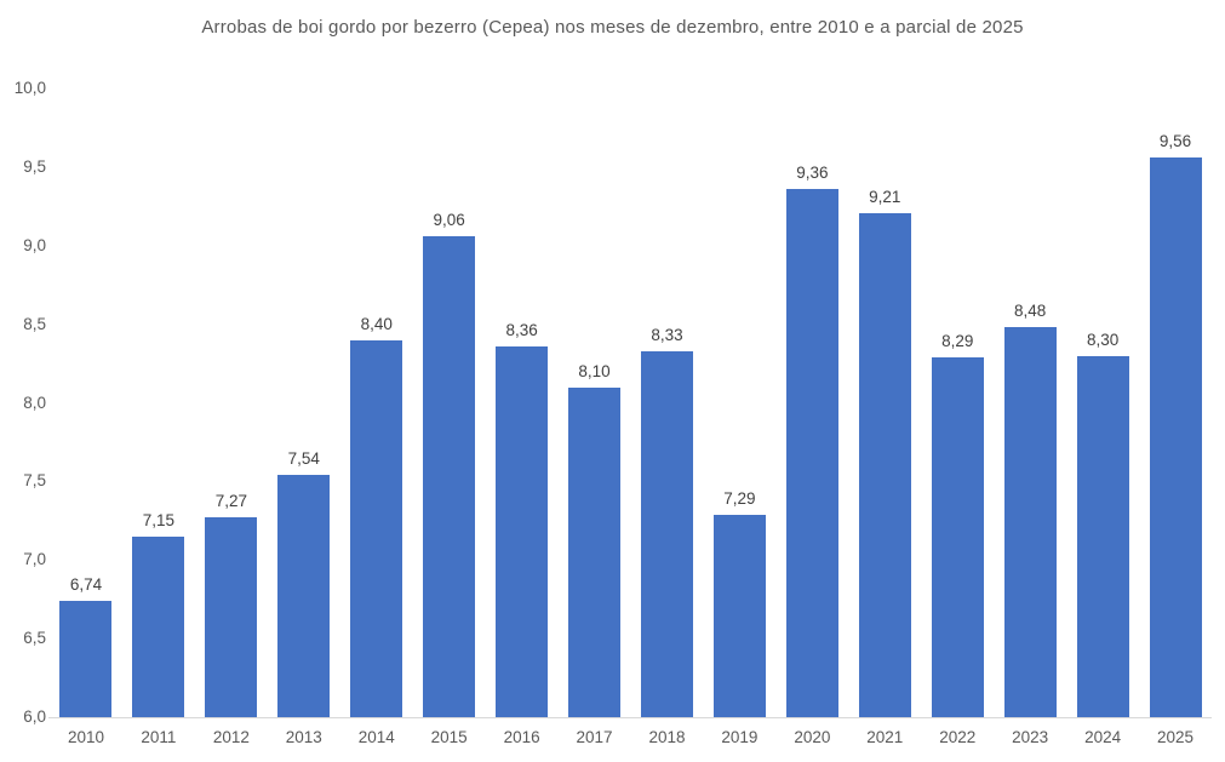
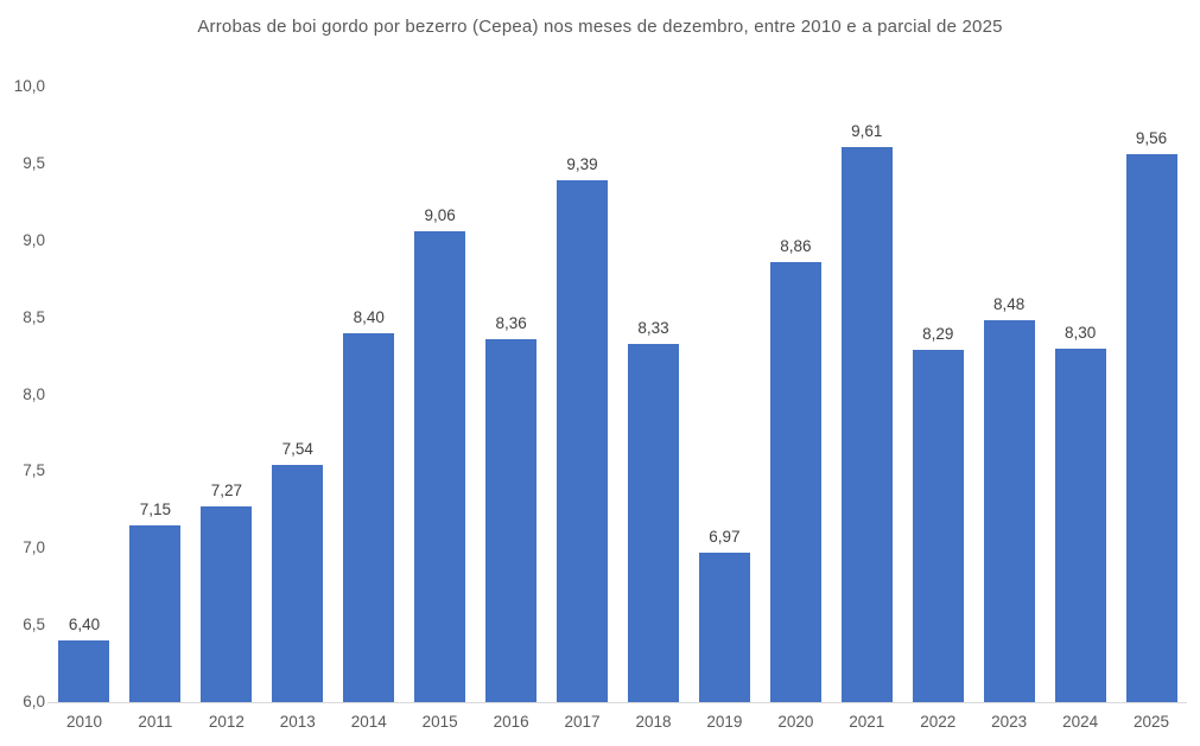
2010: 6,74 -> 6,40
2017: 8,10 -> 9,39
2019: 7,29 -> 6,97
2020: 9,36 -> 8,86
2021: 9,21 -> 9,61
